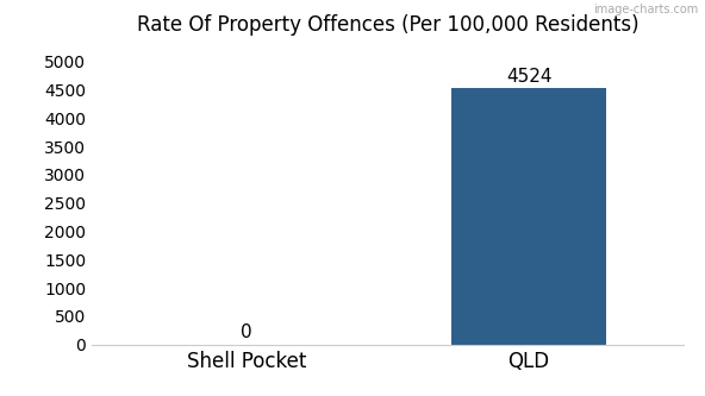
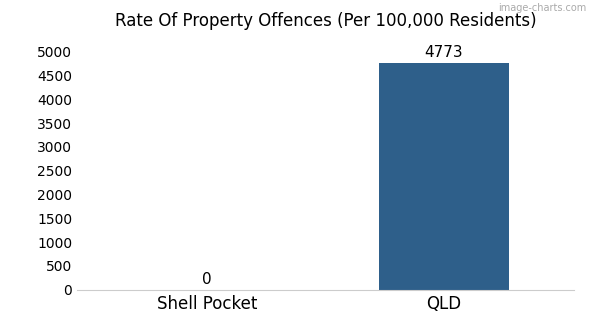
QLD: 4524 -> 4773
